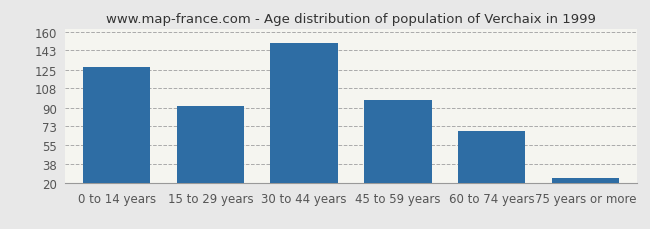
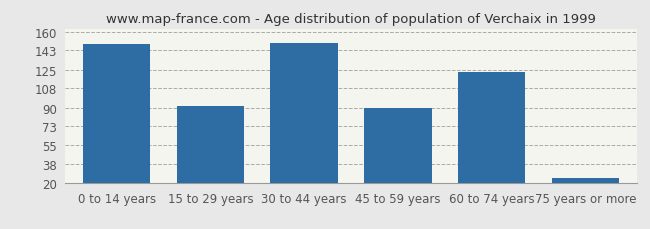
0 to 14 years: 128 -> 149
45 to 59 years: 97 -> 90
60 to 74 years: 68 -> 123
